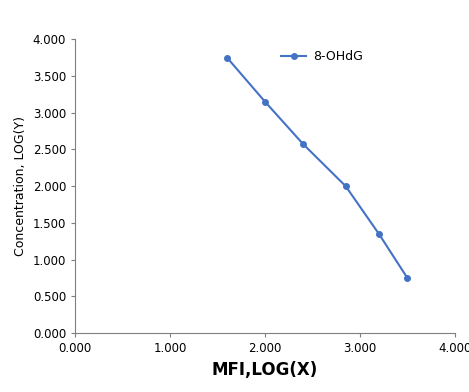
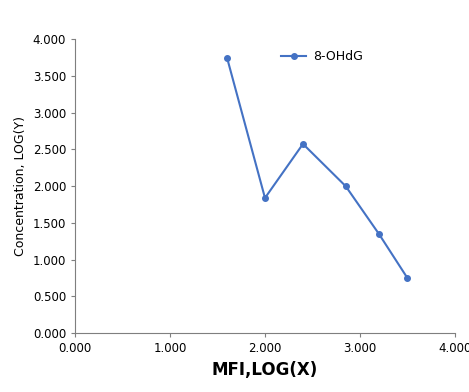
2.000: 3.15 -> 1.84
